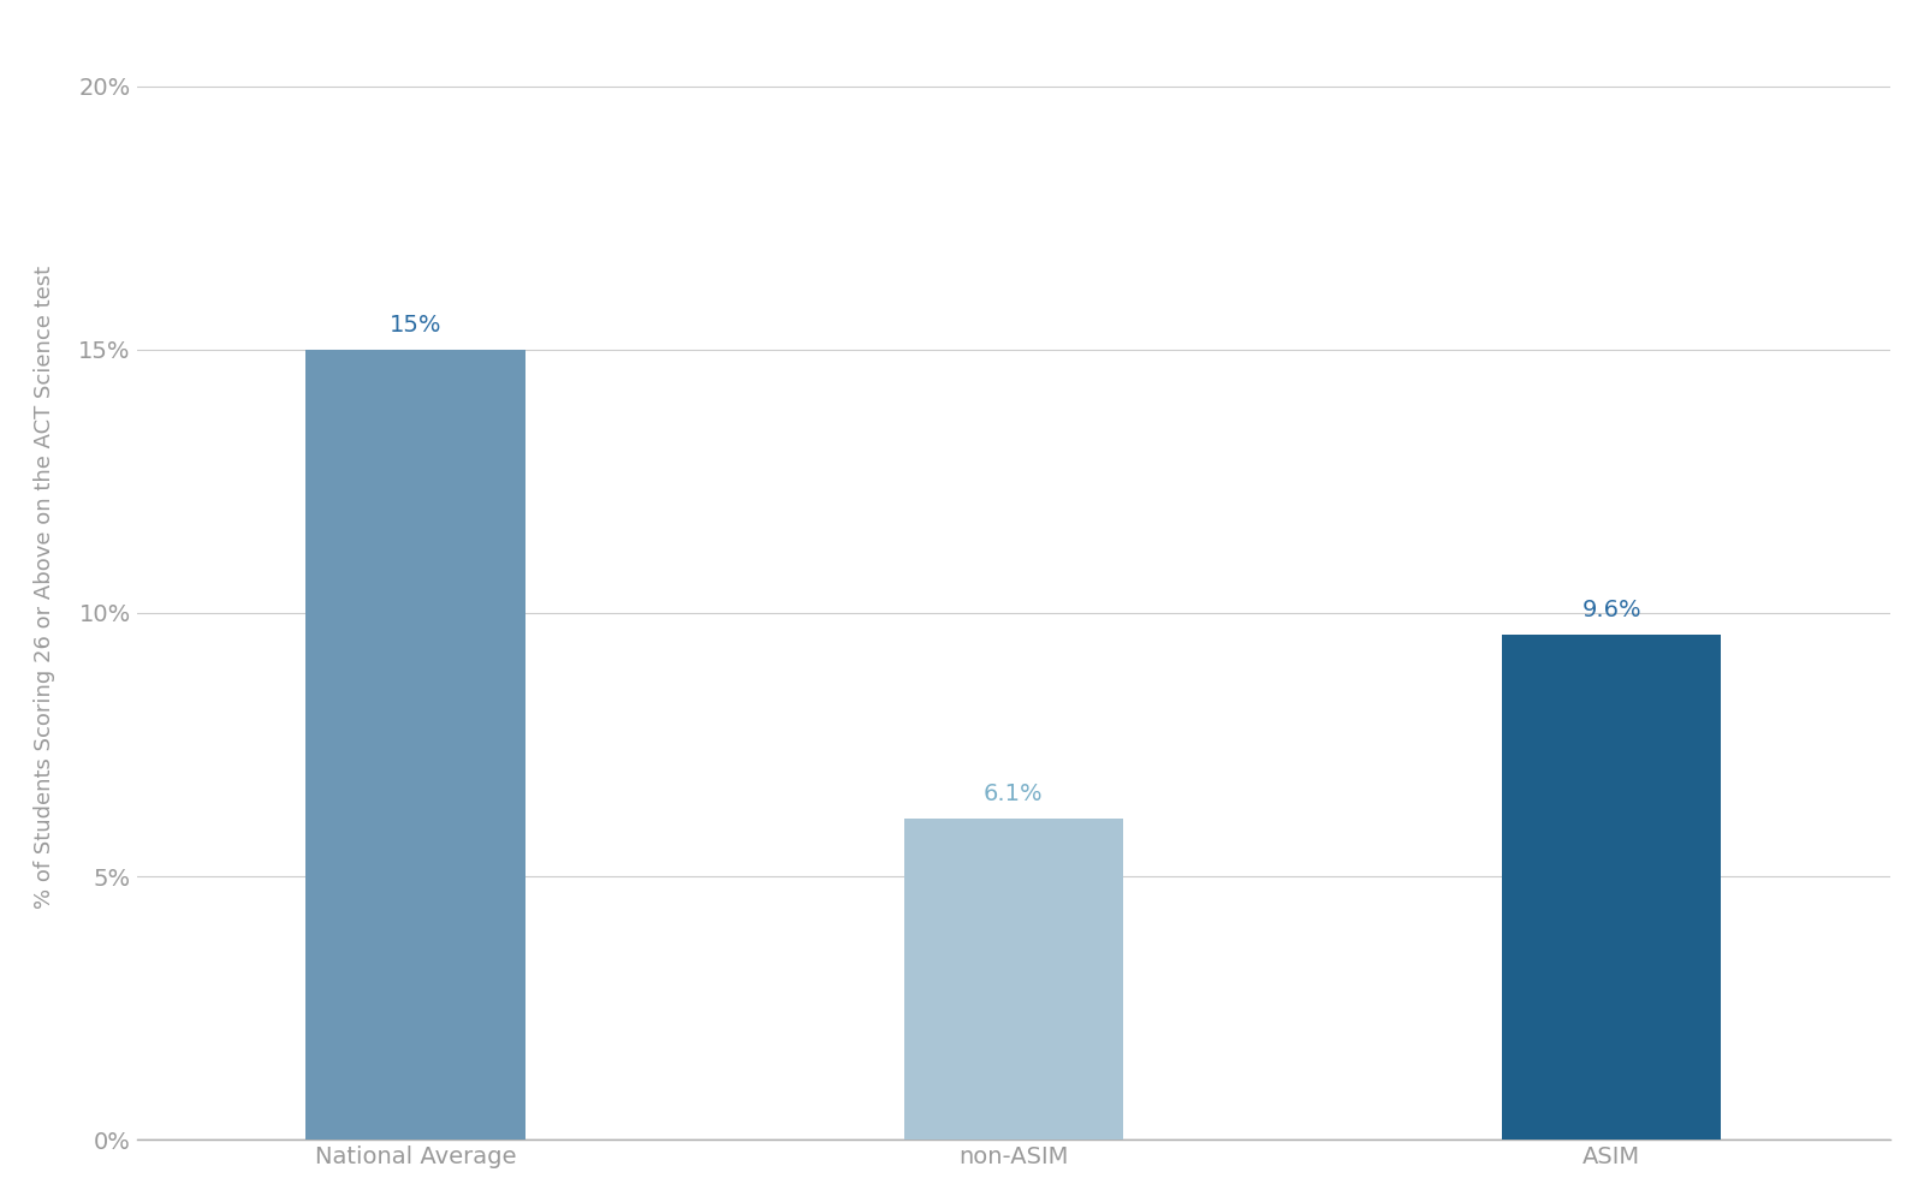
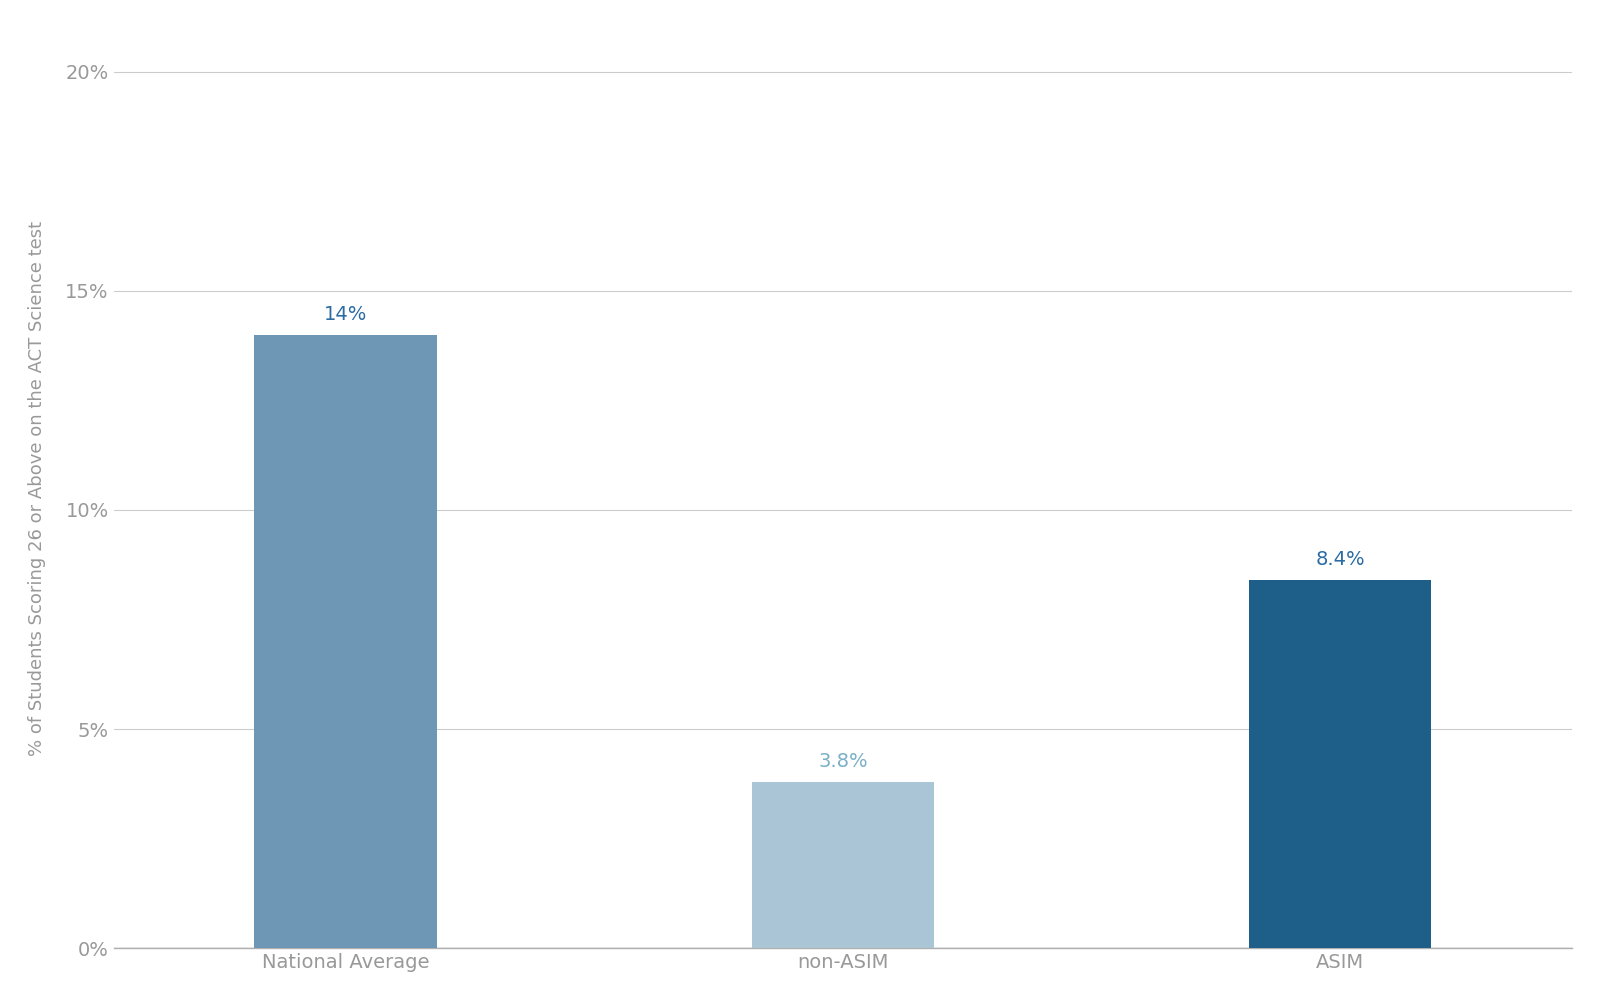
National Average: 15% -> 14%
non-ASIM: 6.1% -> 3.8%
ASIM: 9.6% -> 8.4%
